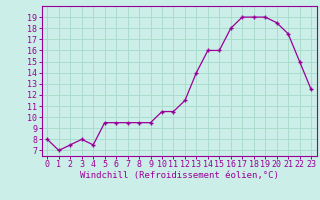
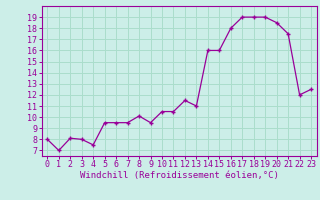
2: 7.5 -> 8.1
8: 9.5 -> 10.1
13: 14.0 -> 11.0
22: 15.0 -> 12.0
